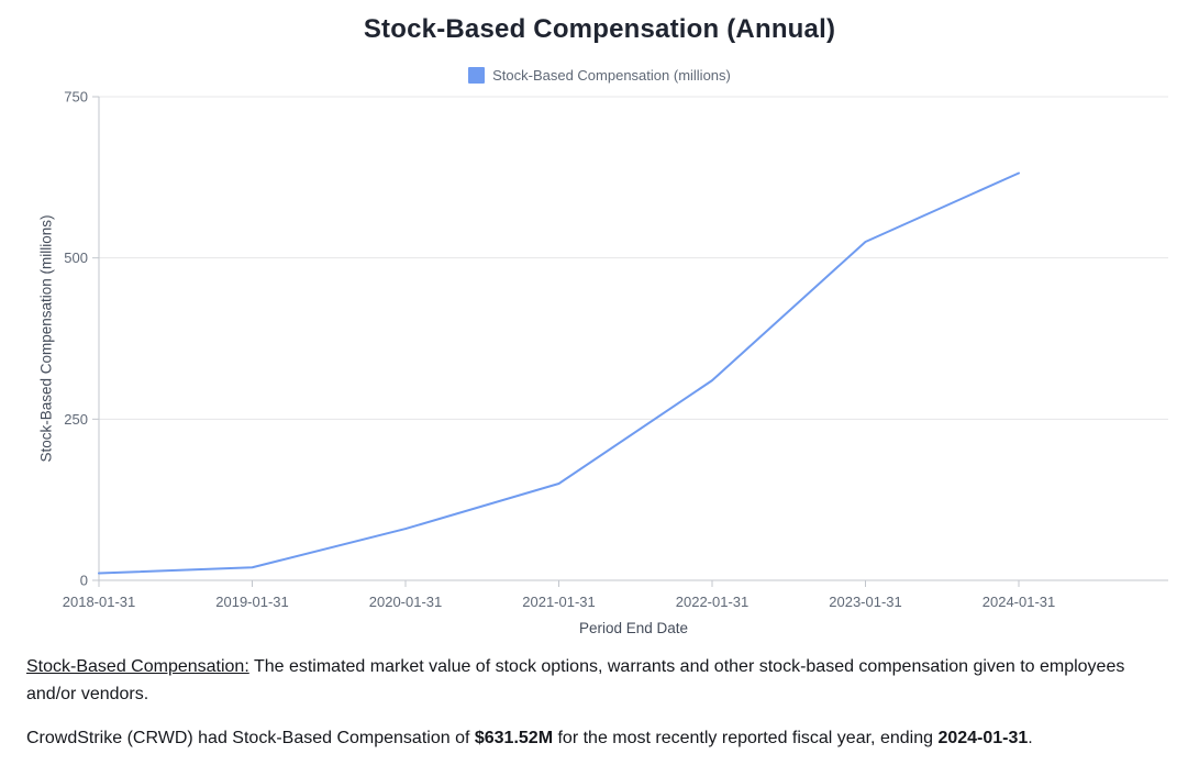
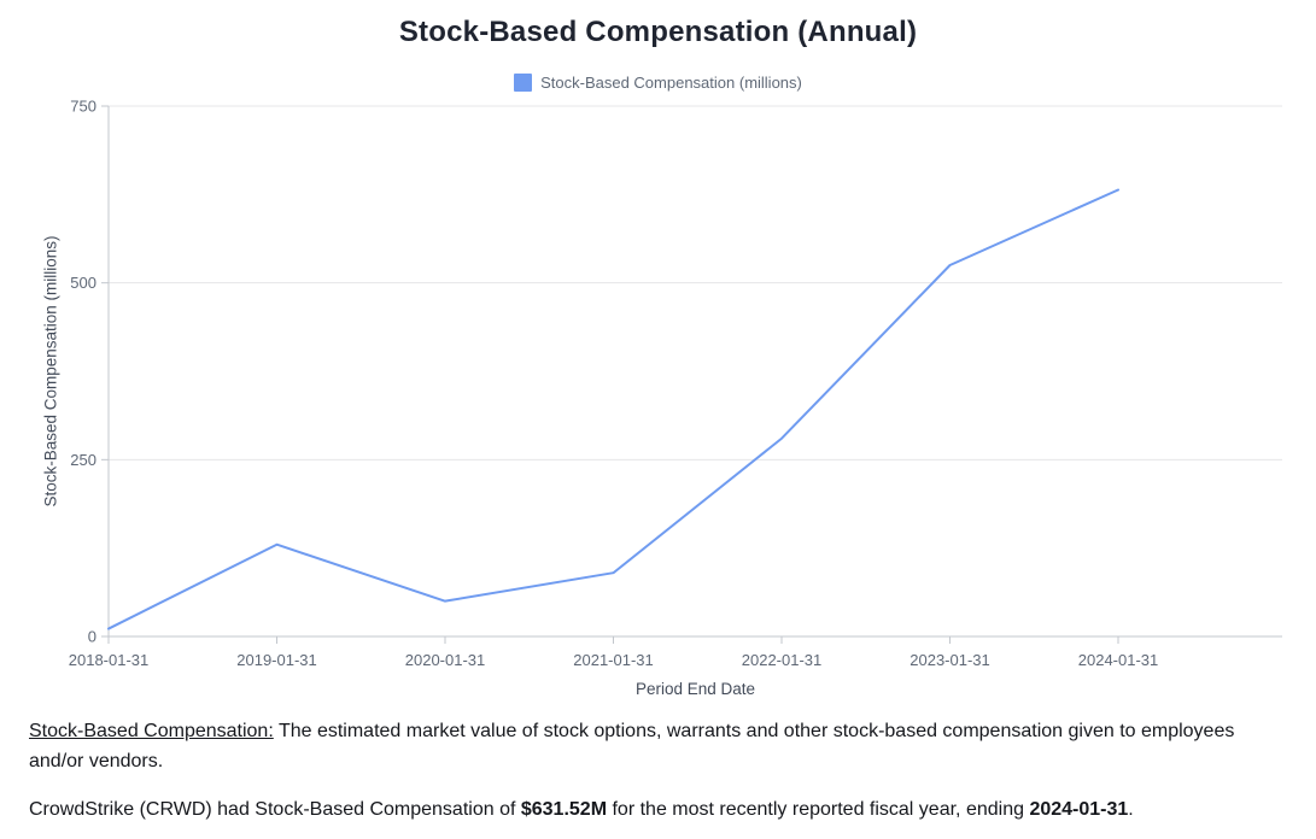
2019-01-31: 20 -> 130
2020-01-31: 80 -> 50
2021-01-31: 150 -> 90
2022-01-31: 310 -> 280
